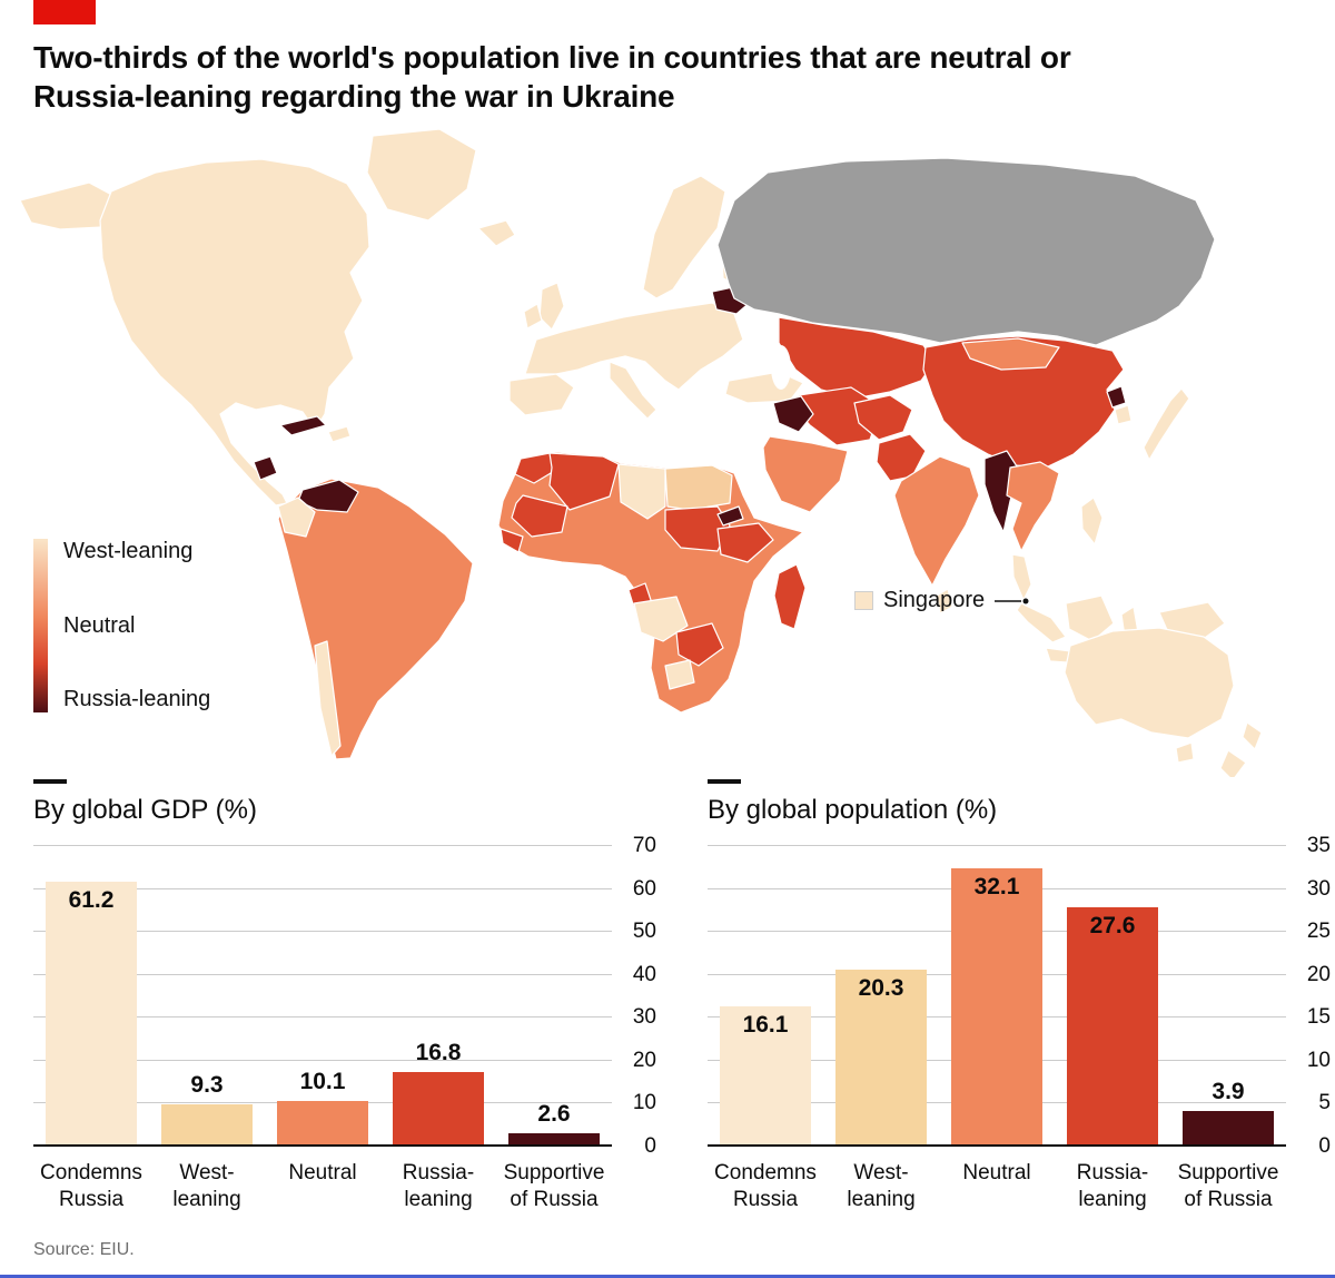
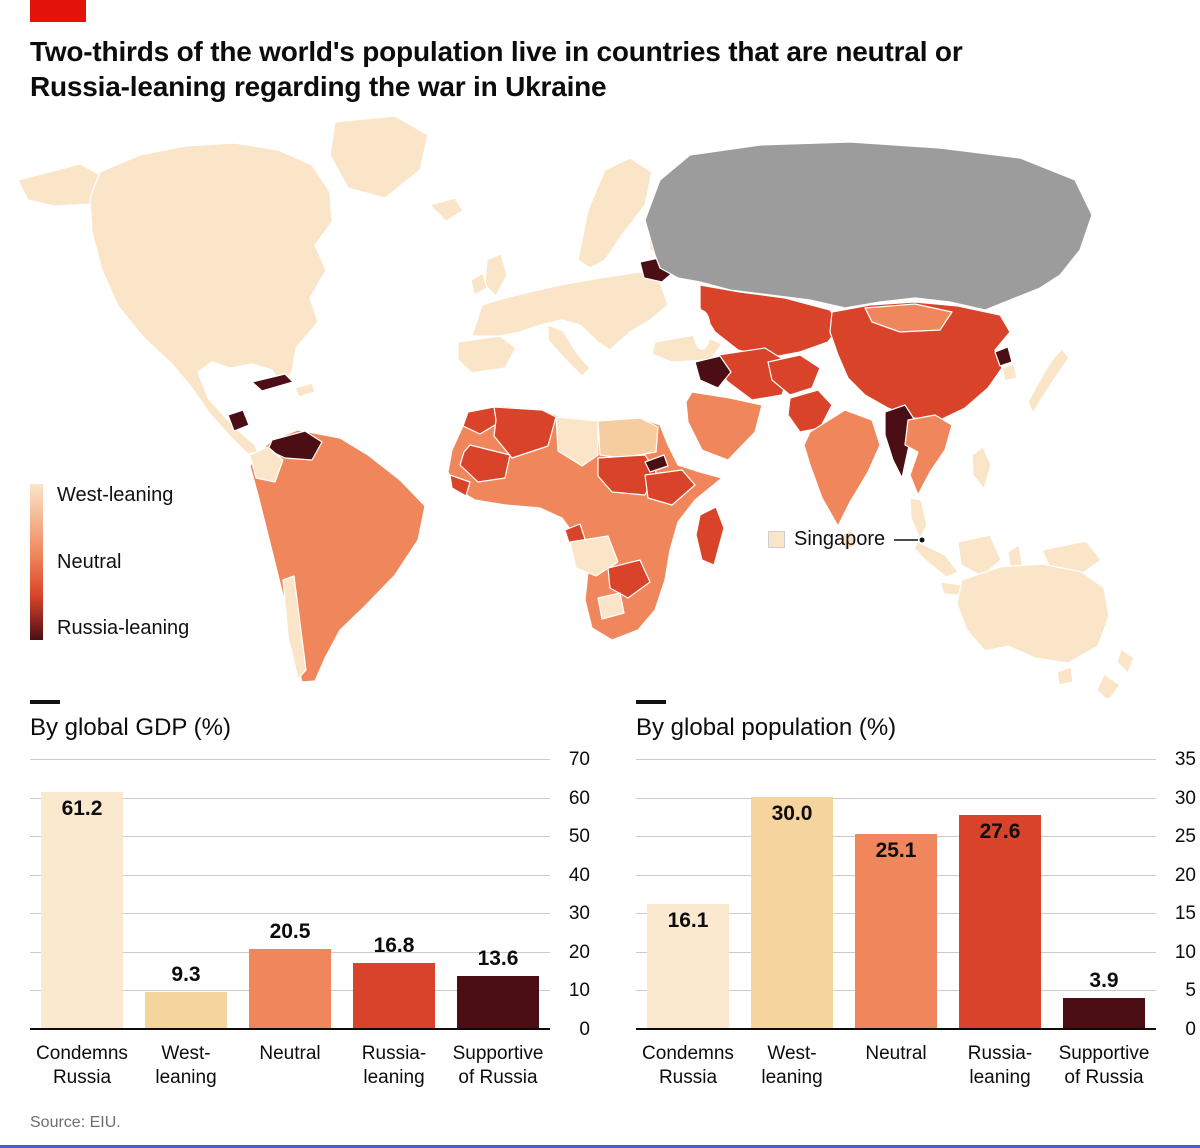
By global GDP (%)/Neutral: 10.1 -> 20.5
By global GDP (%)/Supportive of Russia: 2.6 -> 13.6
By global population (%)/West- leaning: 20.3 -> 30.0
By global population (%)/Neutral: 32.1 -> 25.1
